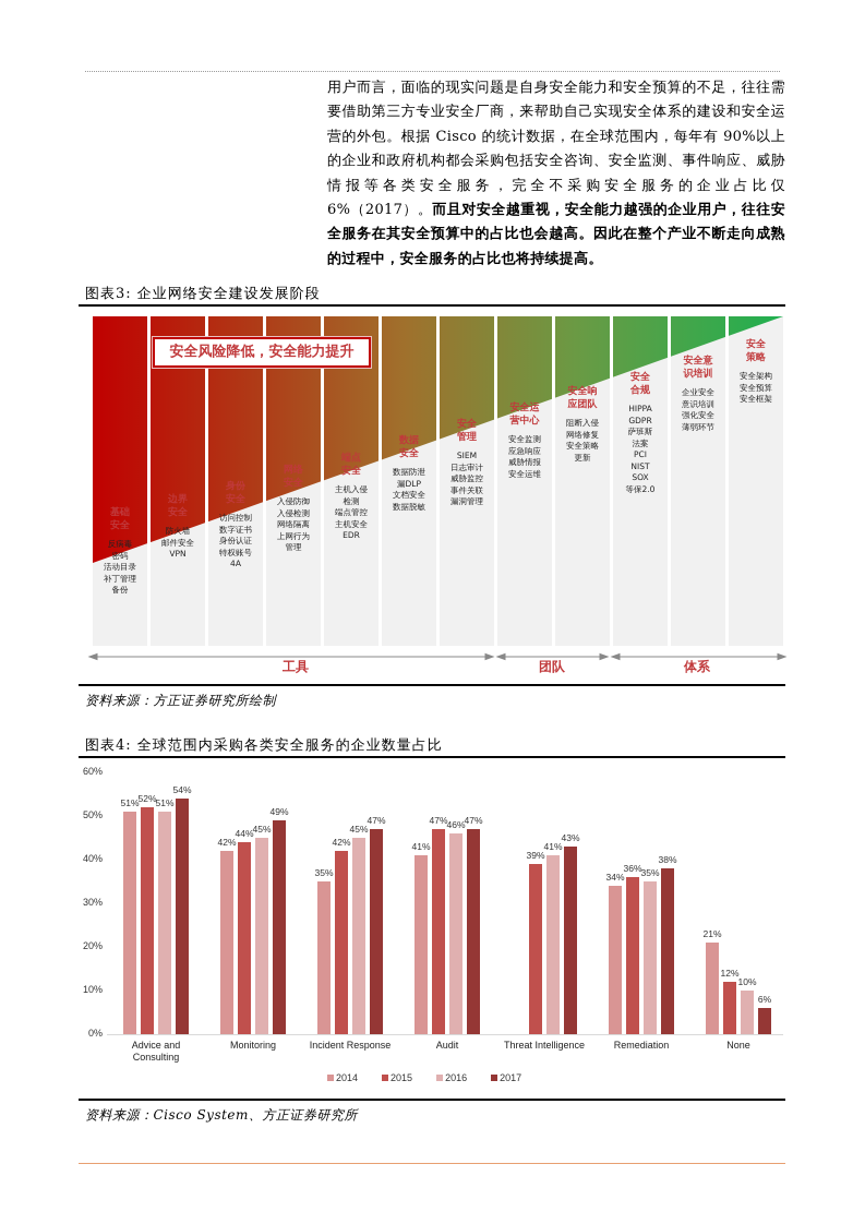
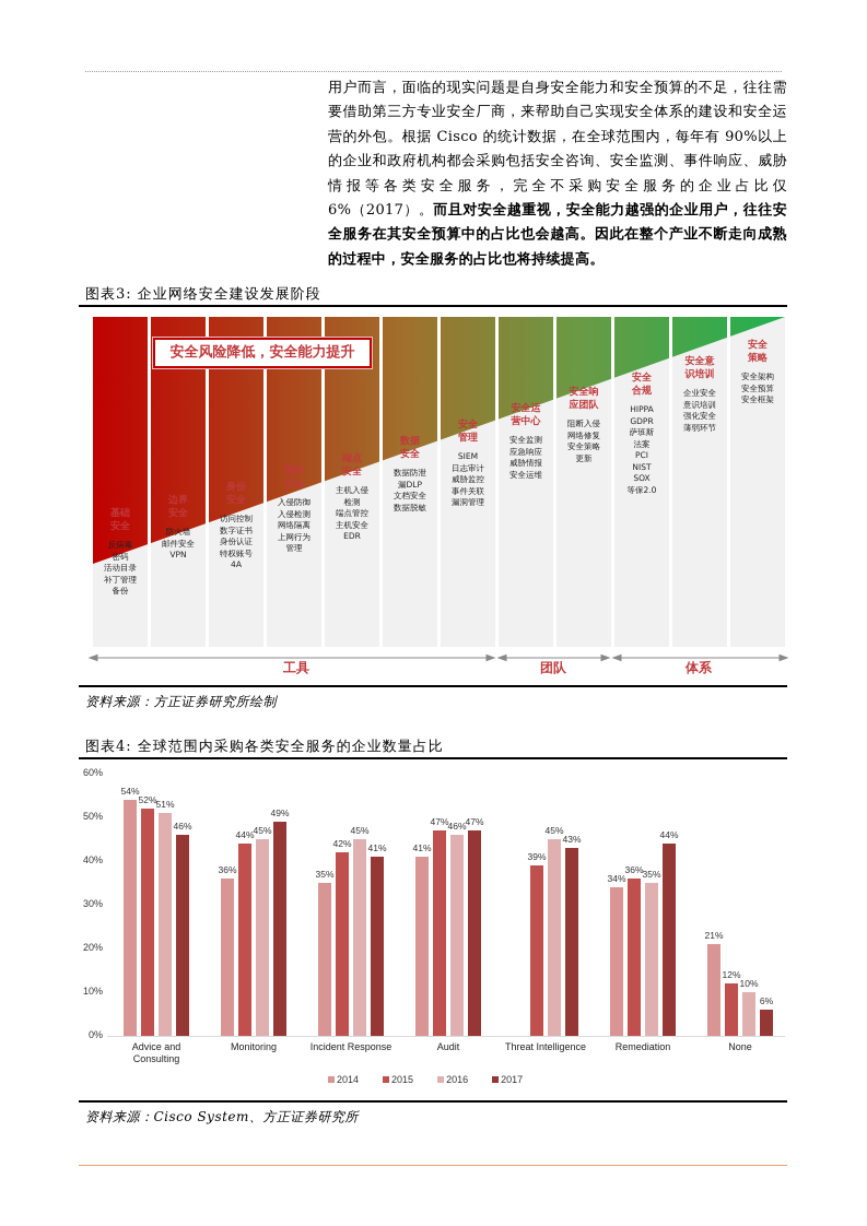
2014/Advice and Consulting: 51% -> 54%
2017/Advice and Consulting: 54% -> 46%
2014/Monitoring: 42% -> 36%
2017/Incident Response: 47% -> 41%
2016/Threat Intelligence: 41% -> 45%
2017/Remediation: 38% -> 44%
